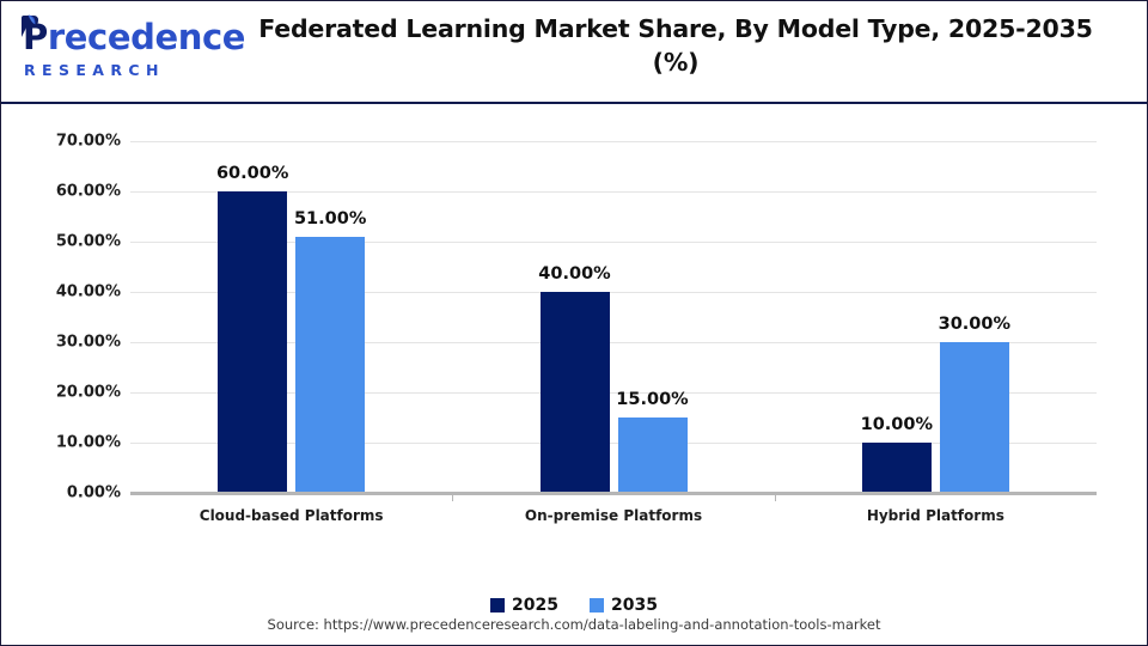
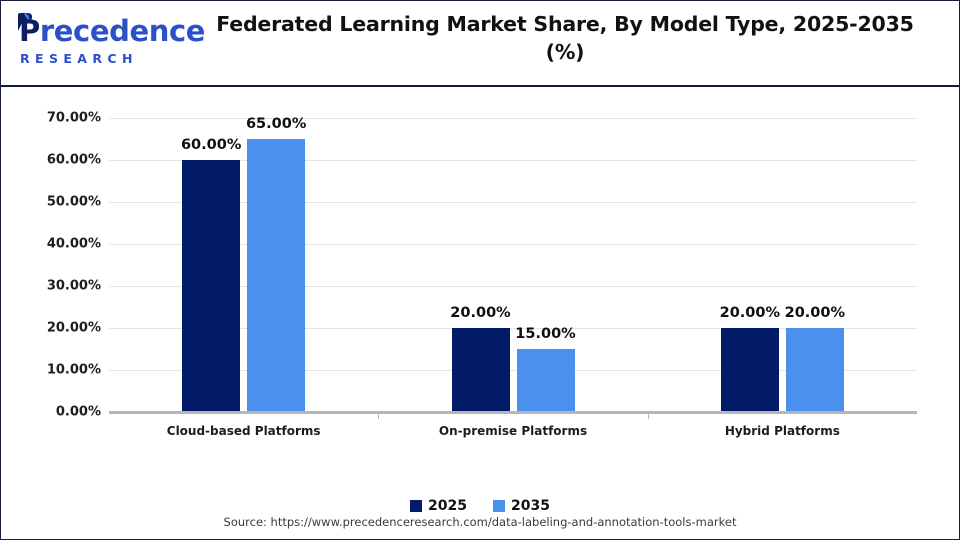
2035/Cloud-based Platforms: 51.00% -> 65.00%
2025/On-premise Platforms: 40.00% -> 20.00%
2025/Hybrid Platforms: 10.00% -> 20.00%
2035/Hybrid Platforms: 30.00% -> 20.00%
